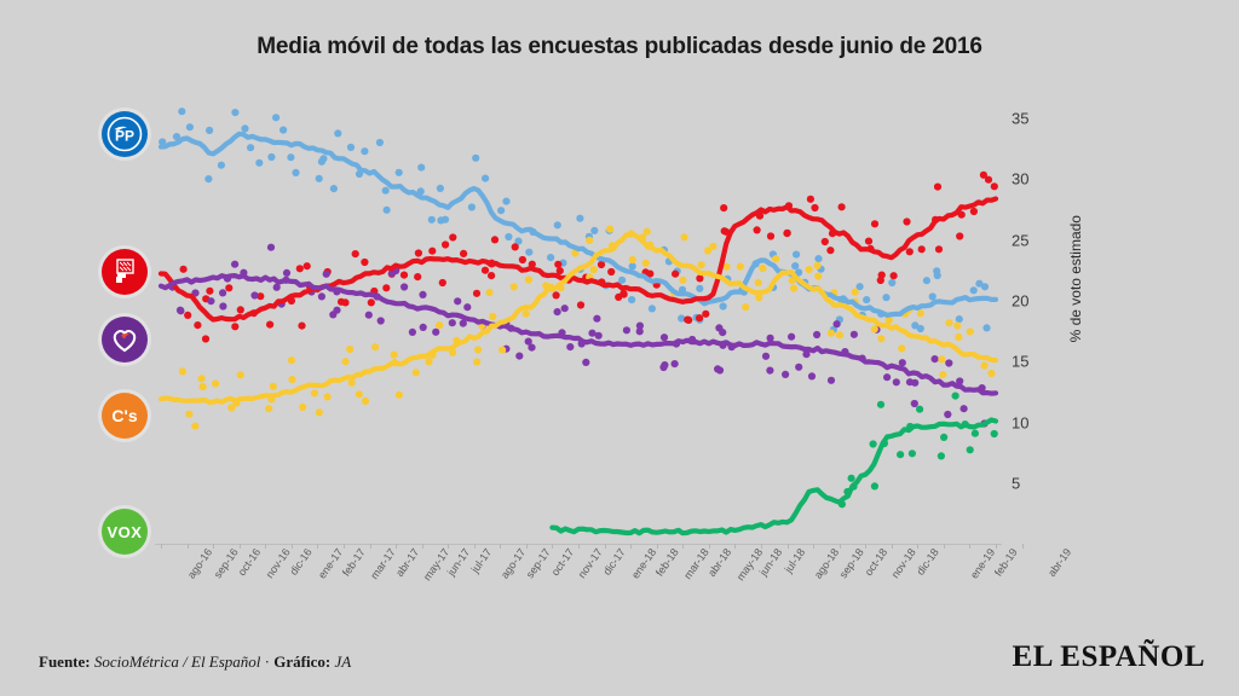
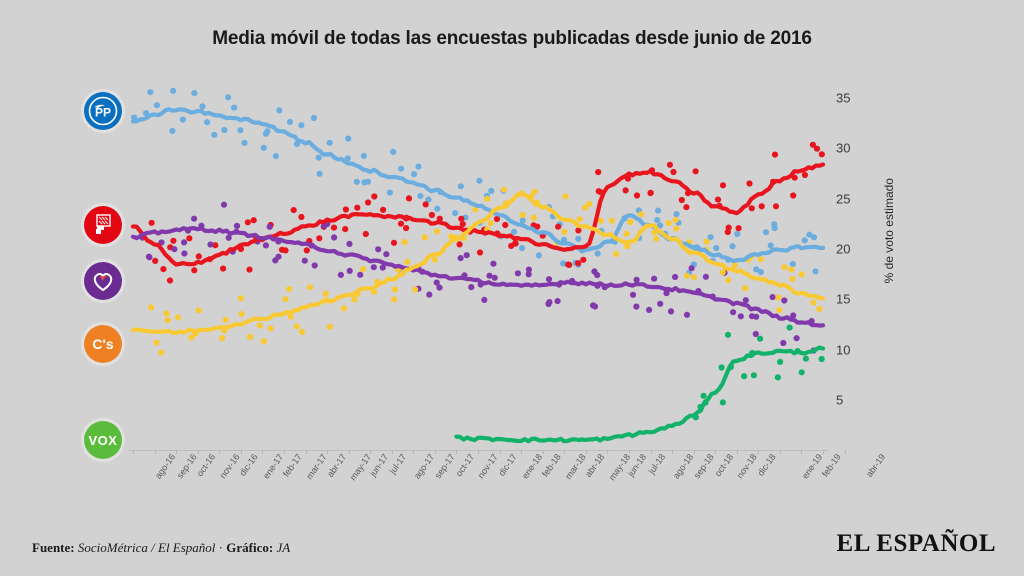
PP/oct-16: 32.2 -> 33.9
PP/ago-17: 29.3 -> 27.2
VOX/sep-18: 4.4 -> 2.4
